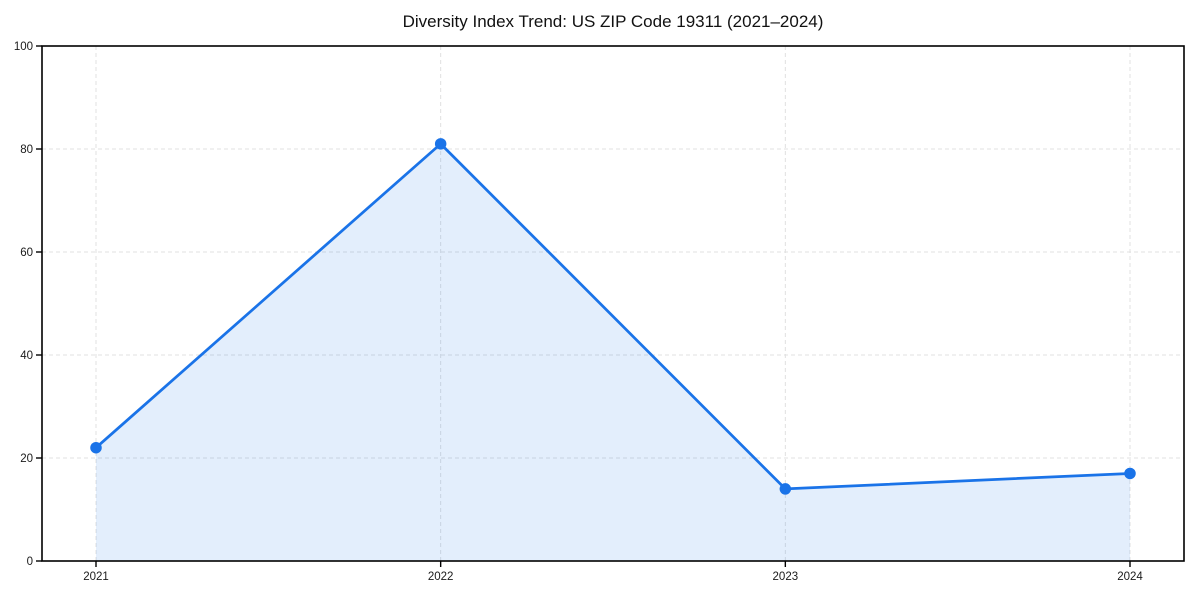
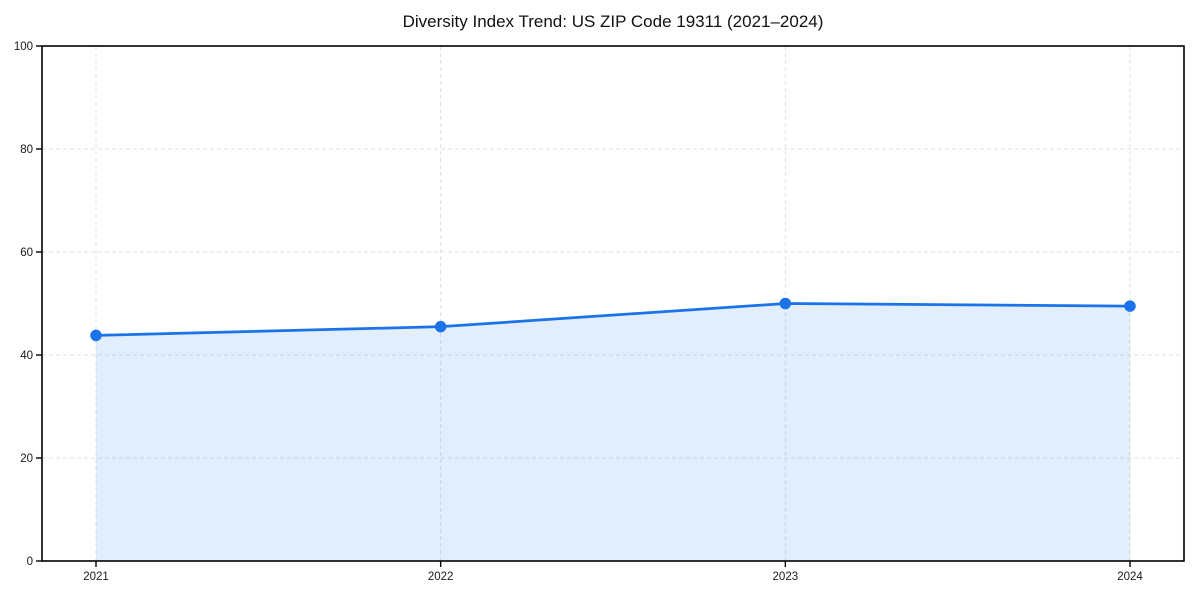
2021: 22 -> 44
2022: 81 -> 46
2023: 14 -> 50
2024: 17 -> 50
